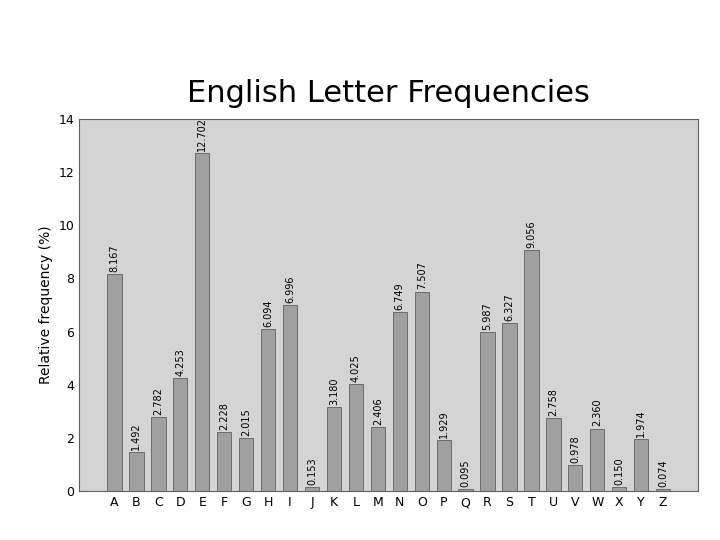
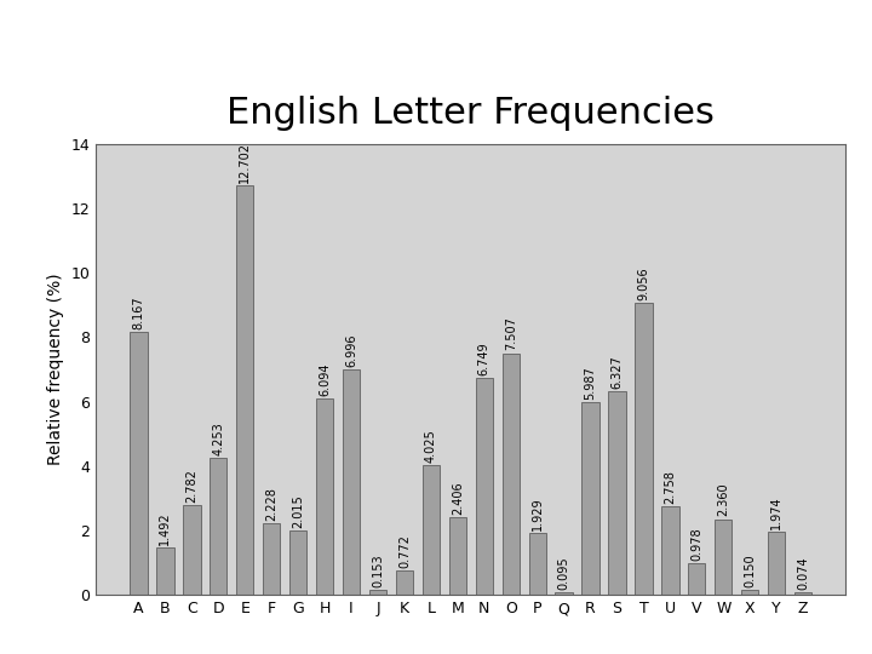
K: 3.180 -> 0.772
